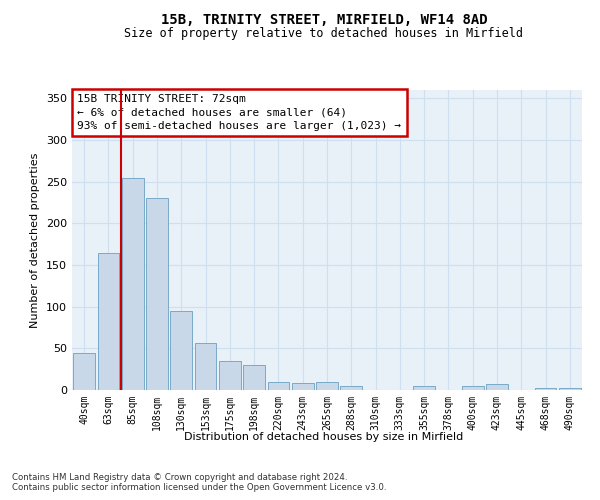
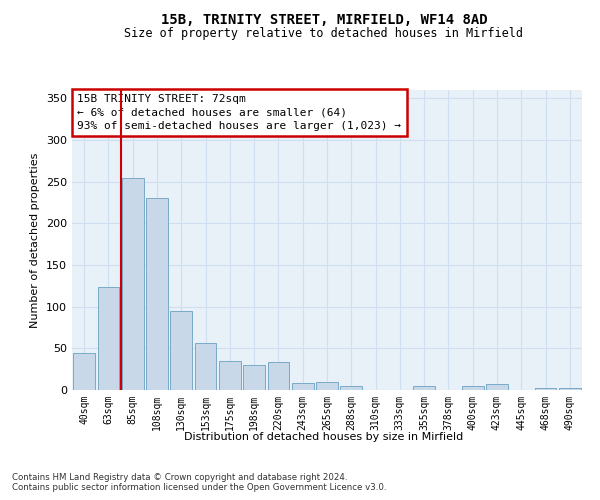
63sqm: 165 -> 124
220sqm: 10 -> 34
